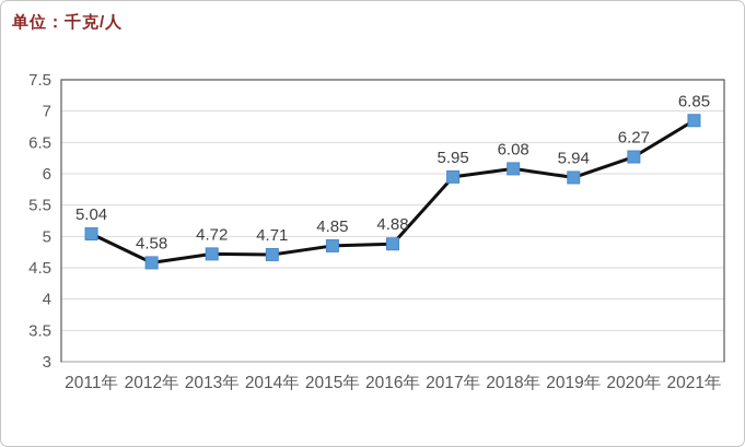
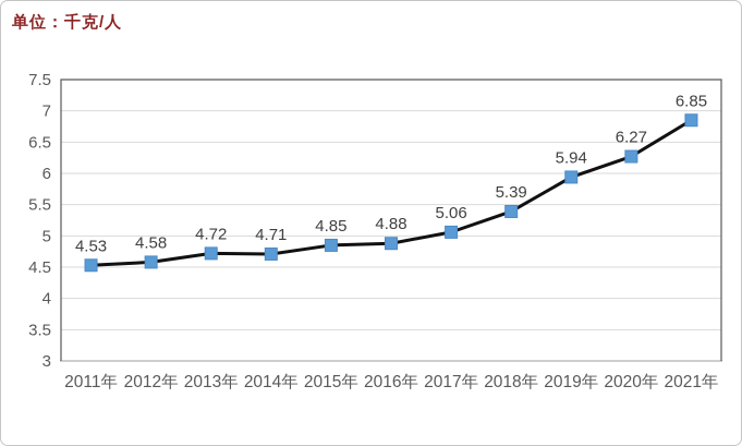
2011年: 5.04 -> 4.53
2017年: 5.95 -> 5.06
2018年: 6.08 -> 5.39
